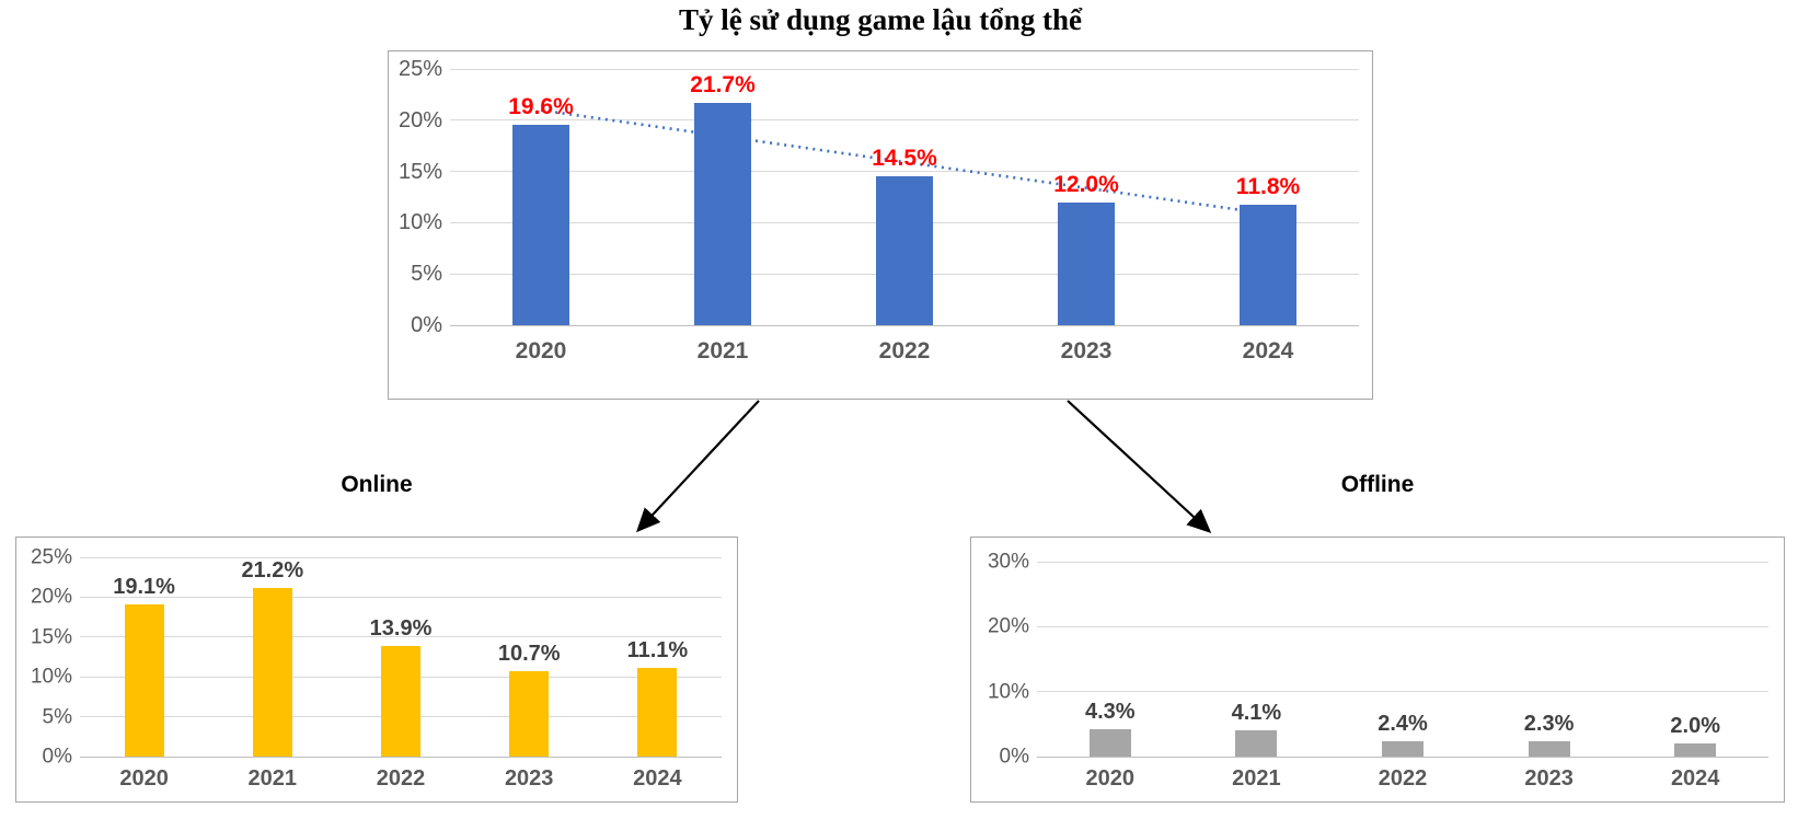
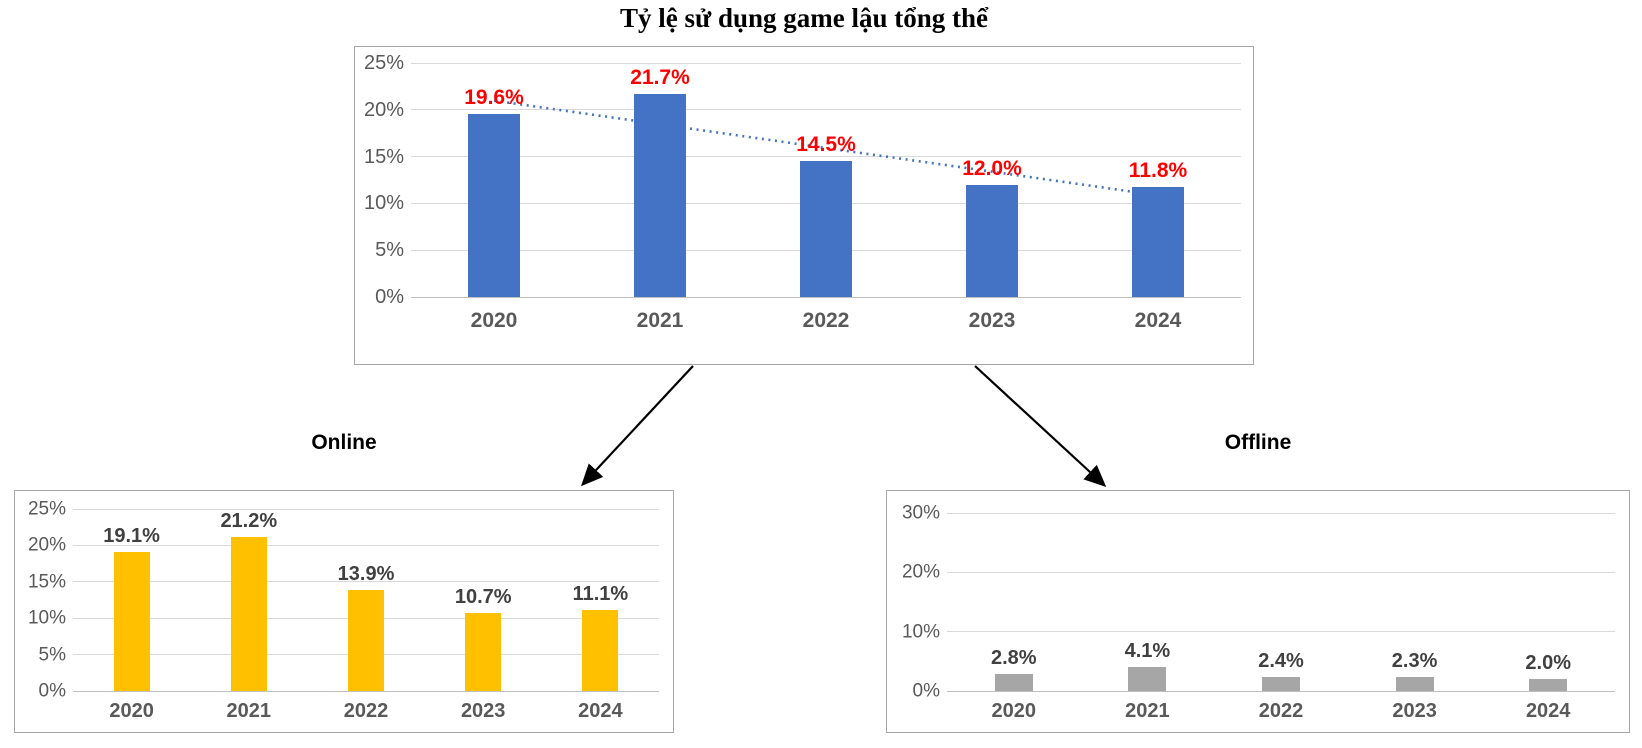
Offline/2020: 4.3% -> 2.8%
